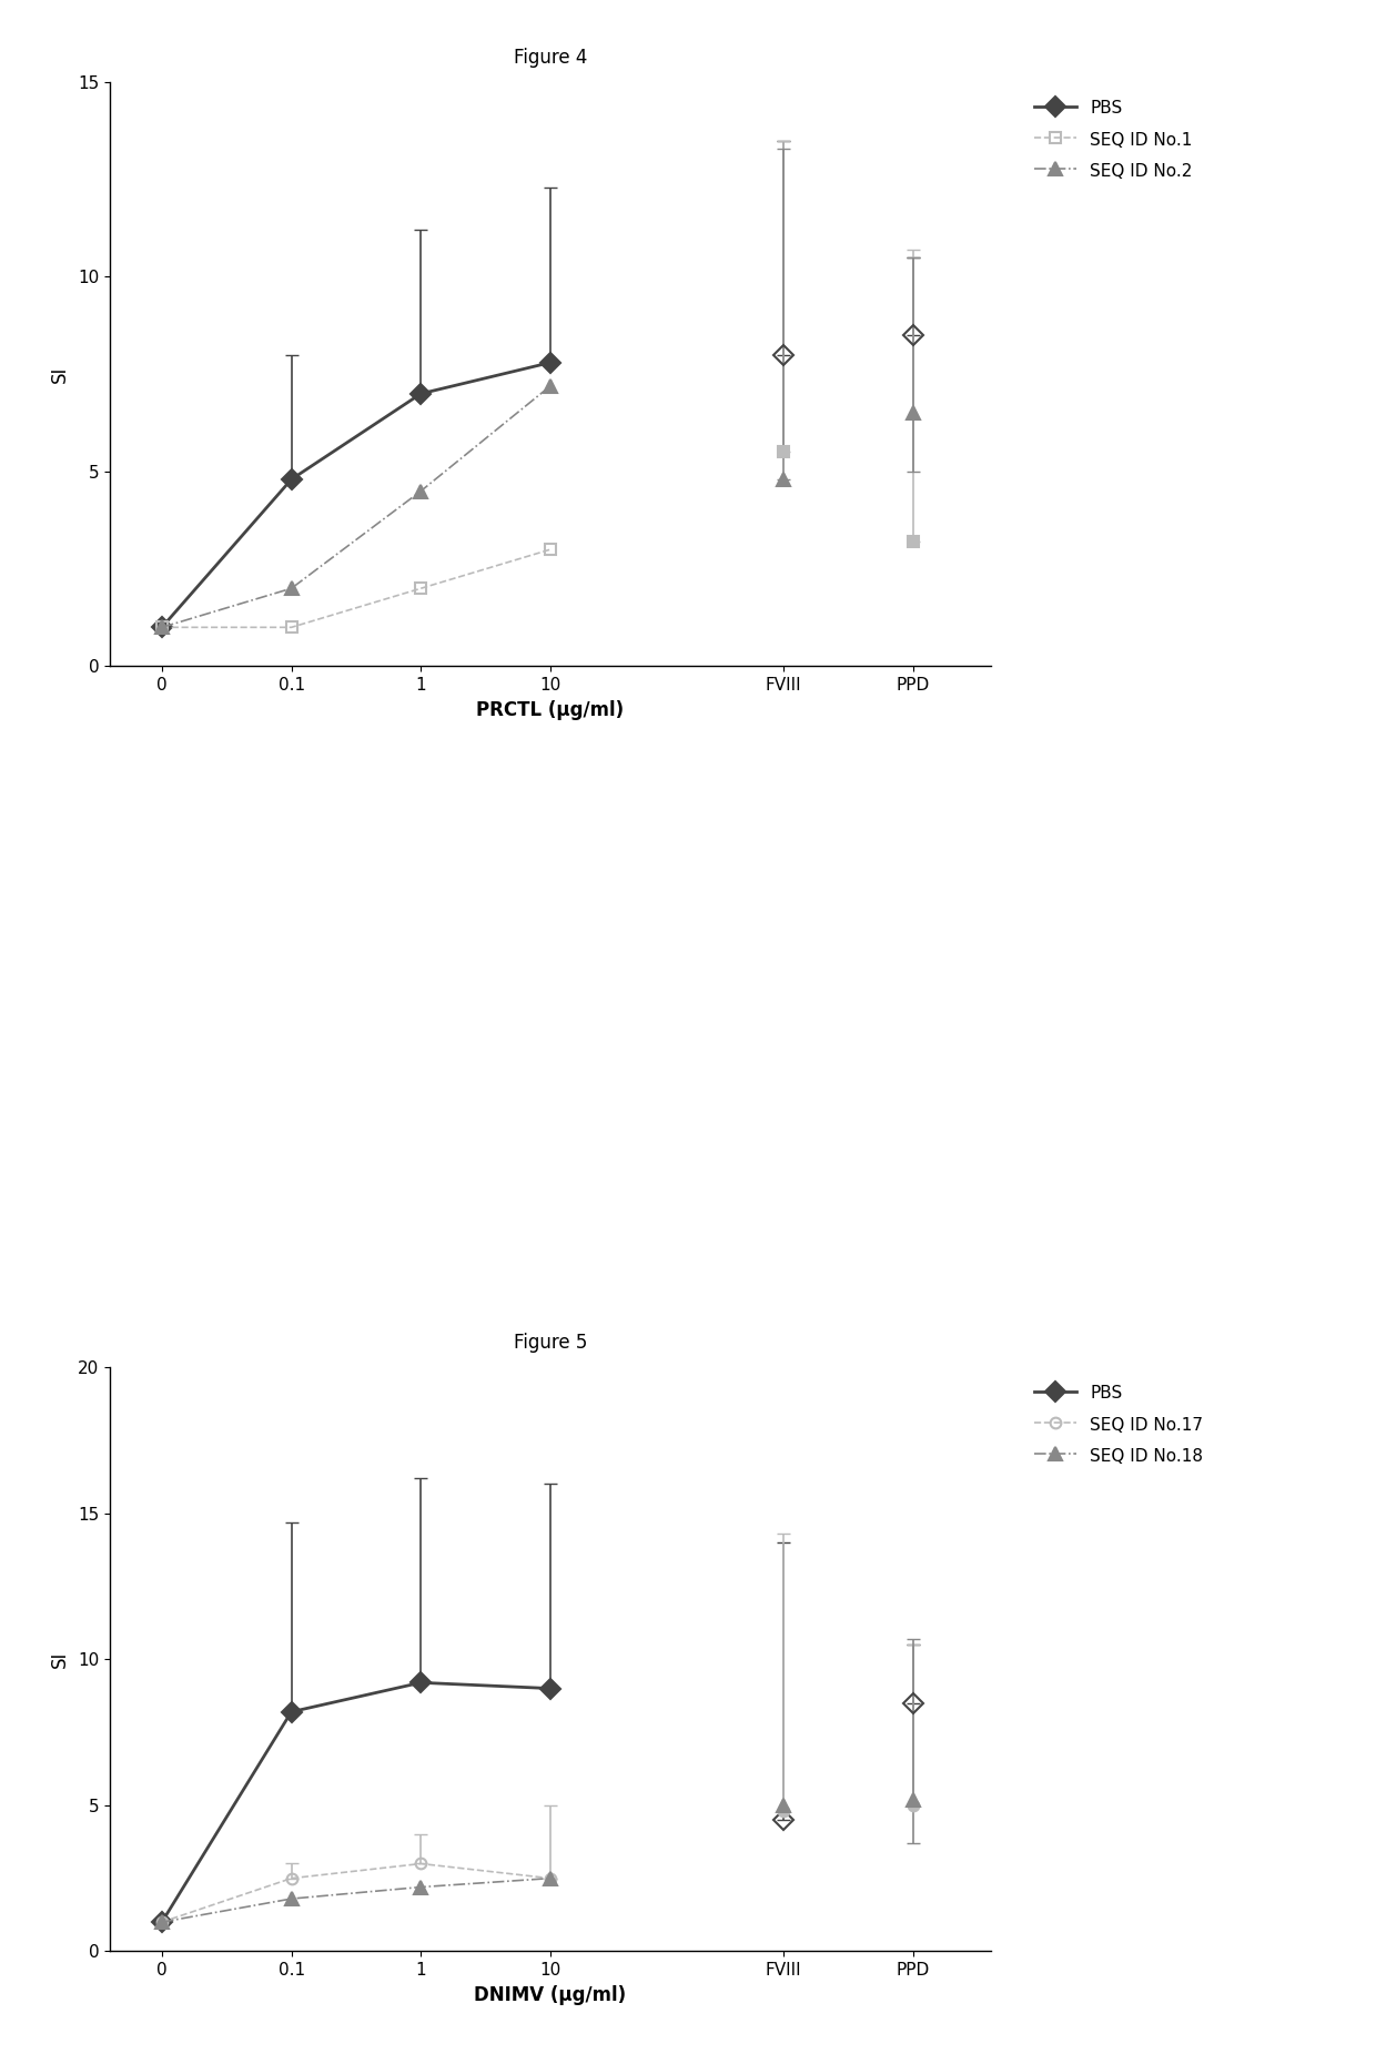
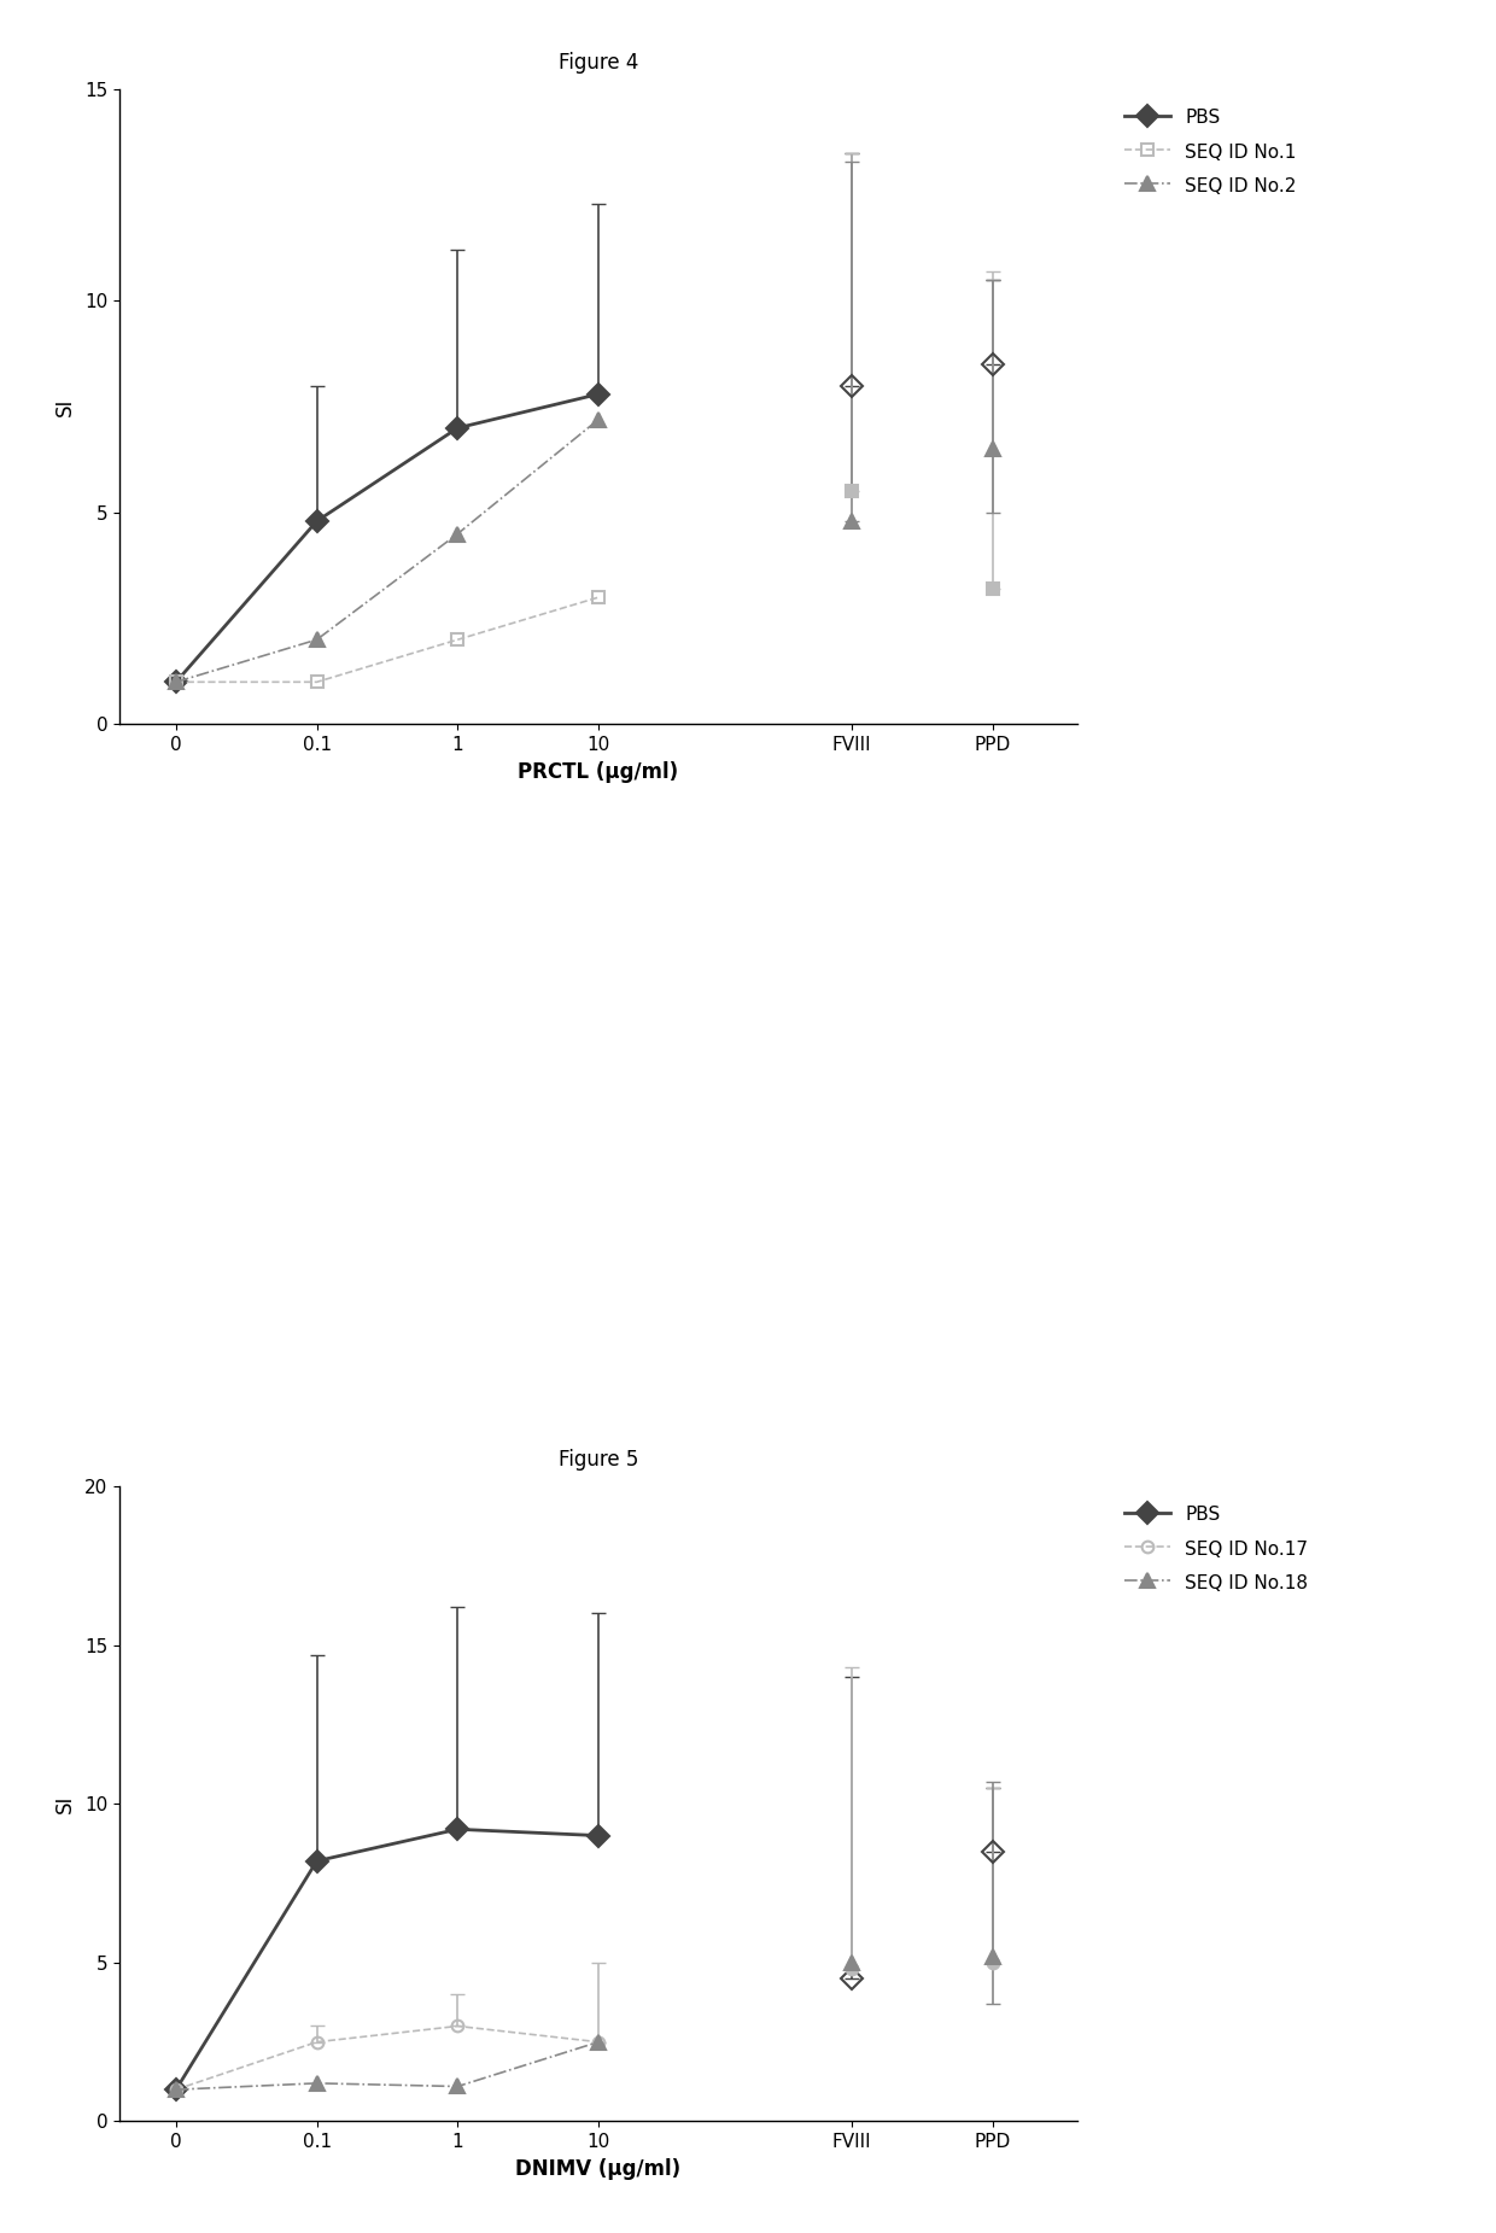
Figure 5/SEQ ID No.18/0.1: 1.8 -> 1.2
Figure 5/SEQ ID No.18/1: 2.2 -> 1.1
